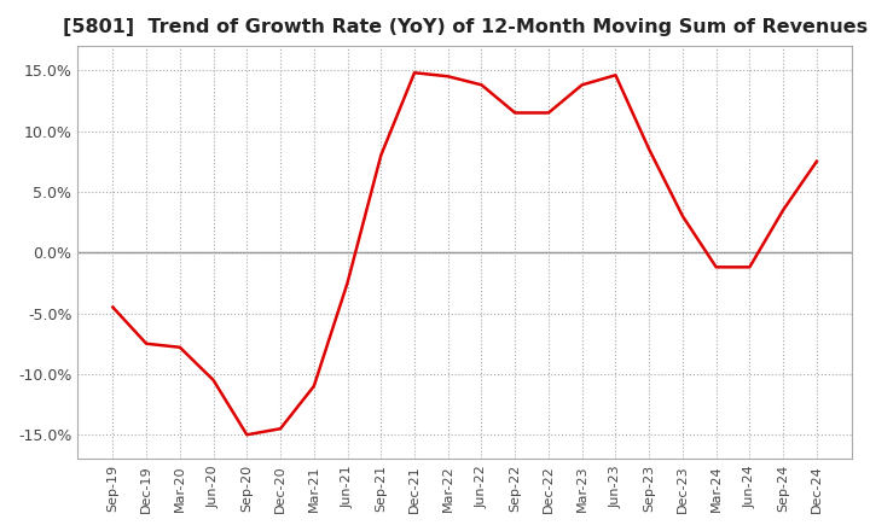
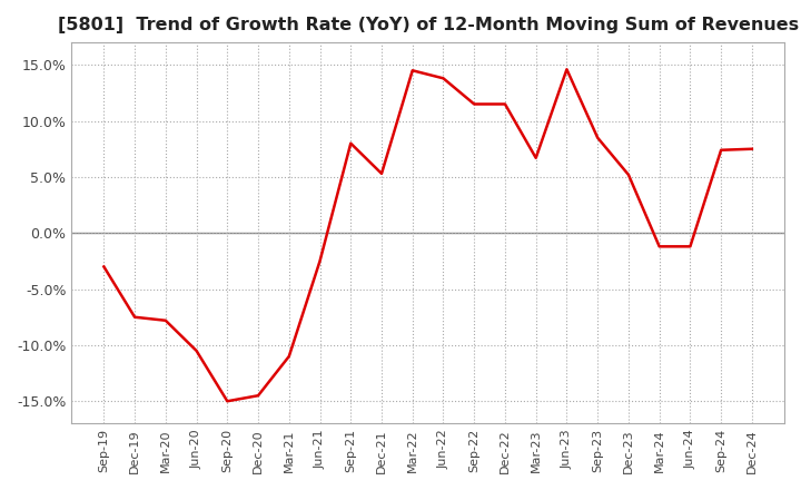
Sep-19: -4.5% -> -3.0%
Dec-21: 14.8% -> 5.3%
Mar-23: 13.8% -> 6.7%
Dec-23: 3.0% -> 5.2%
Sep-24: 3.5% -> 7.4%
